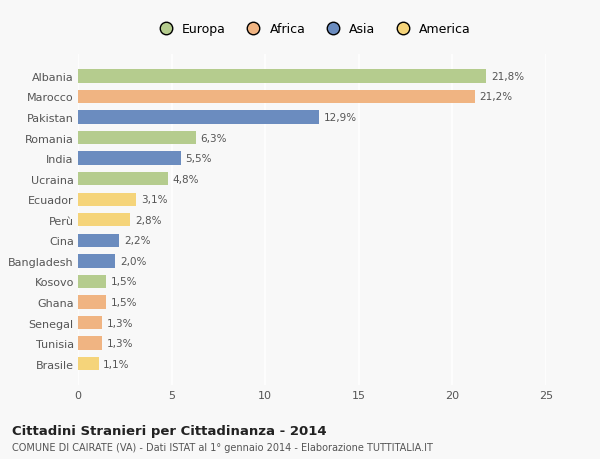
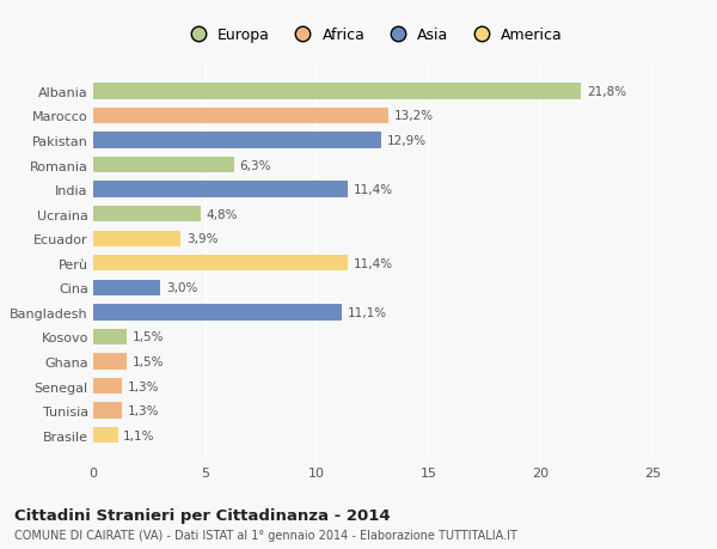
Marocco: 21,2% -> 13,2%
India: 5,5% -> 11,4%
Ecuador: 3,1% -> 3,9%
Perù: 2,8% -> 11,4%
Cina: 2,2% -> 3,0%
Bangladesh: 2,0% -> 11,1%
